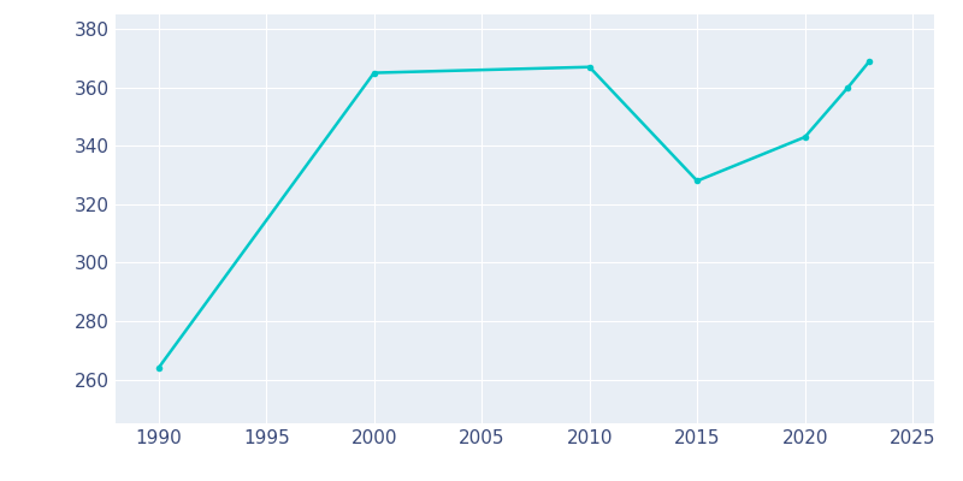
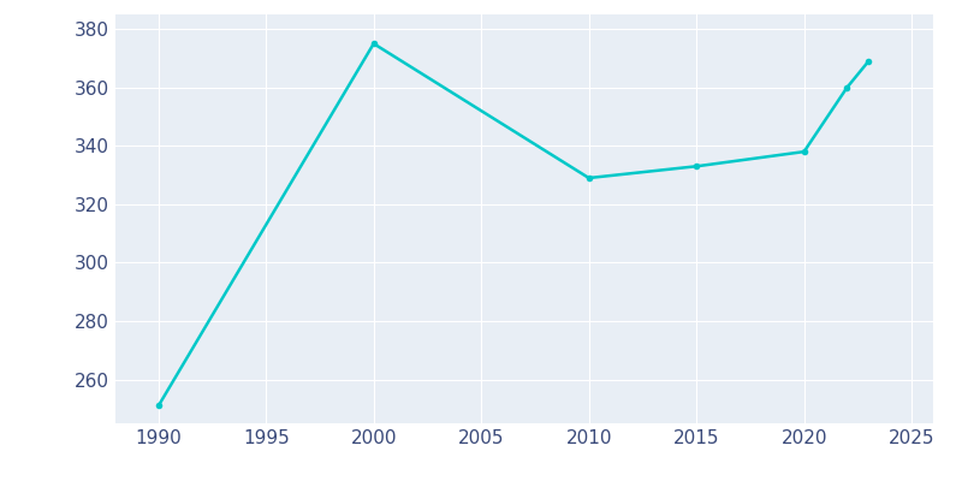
1990: 264 -> 251
2000: 365 -> 375
2010: 367 -> 329
2015: 328 -> 333
2020: 343 -> 338
